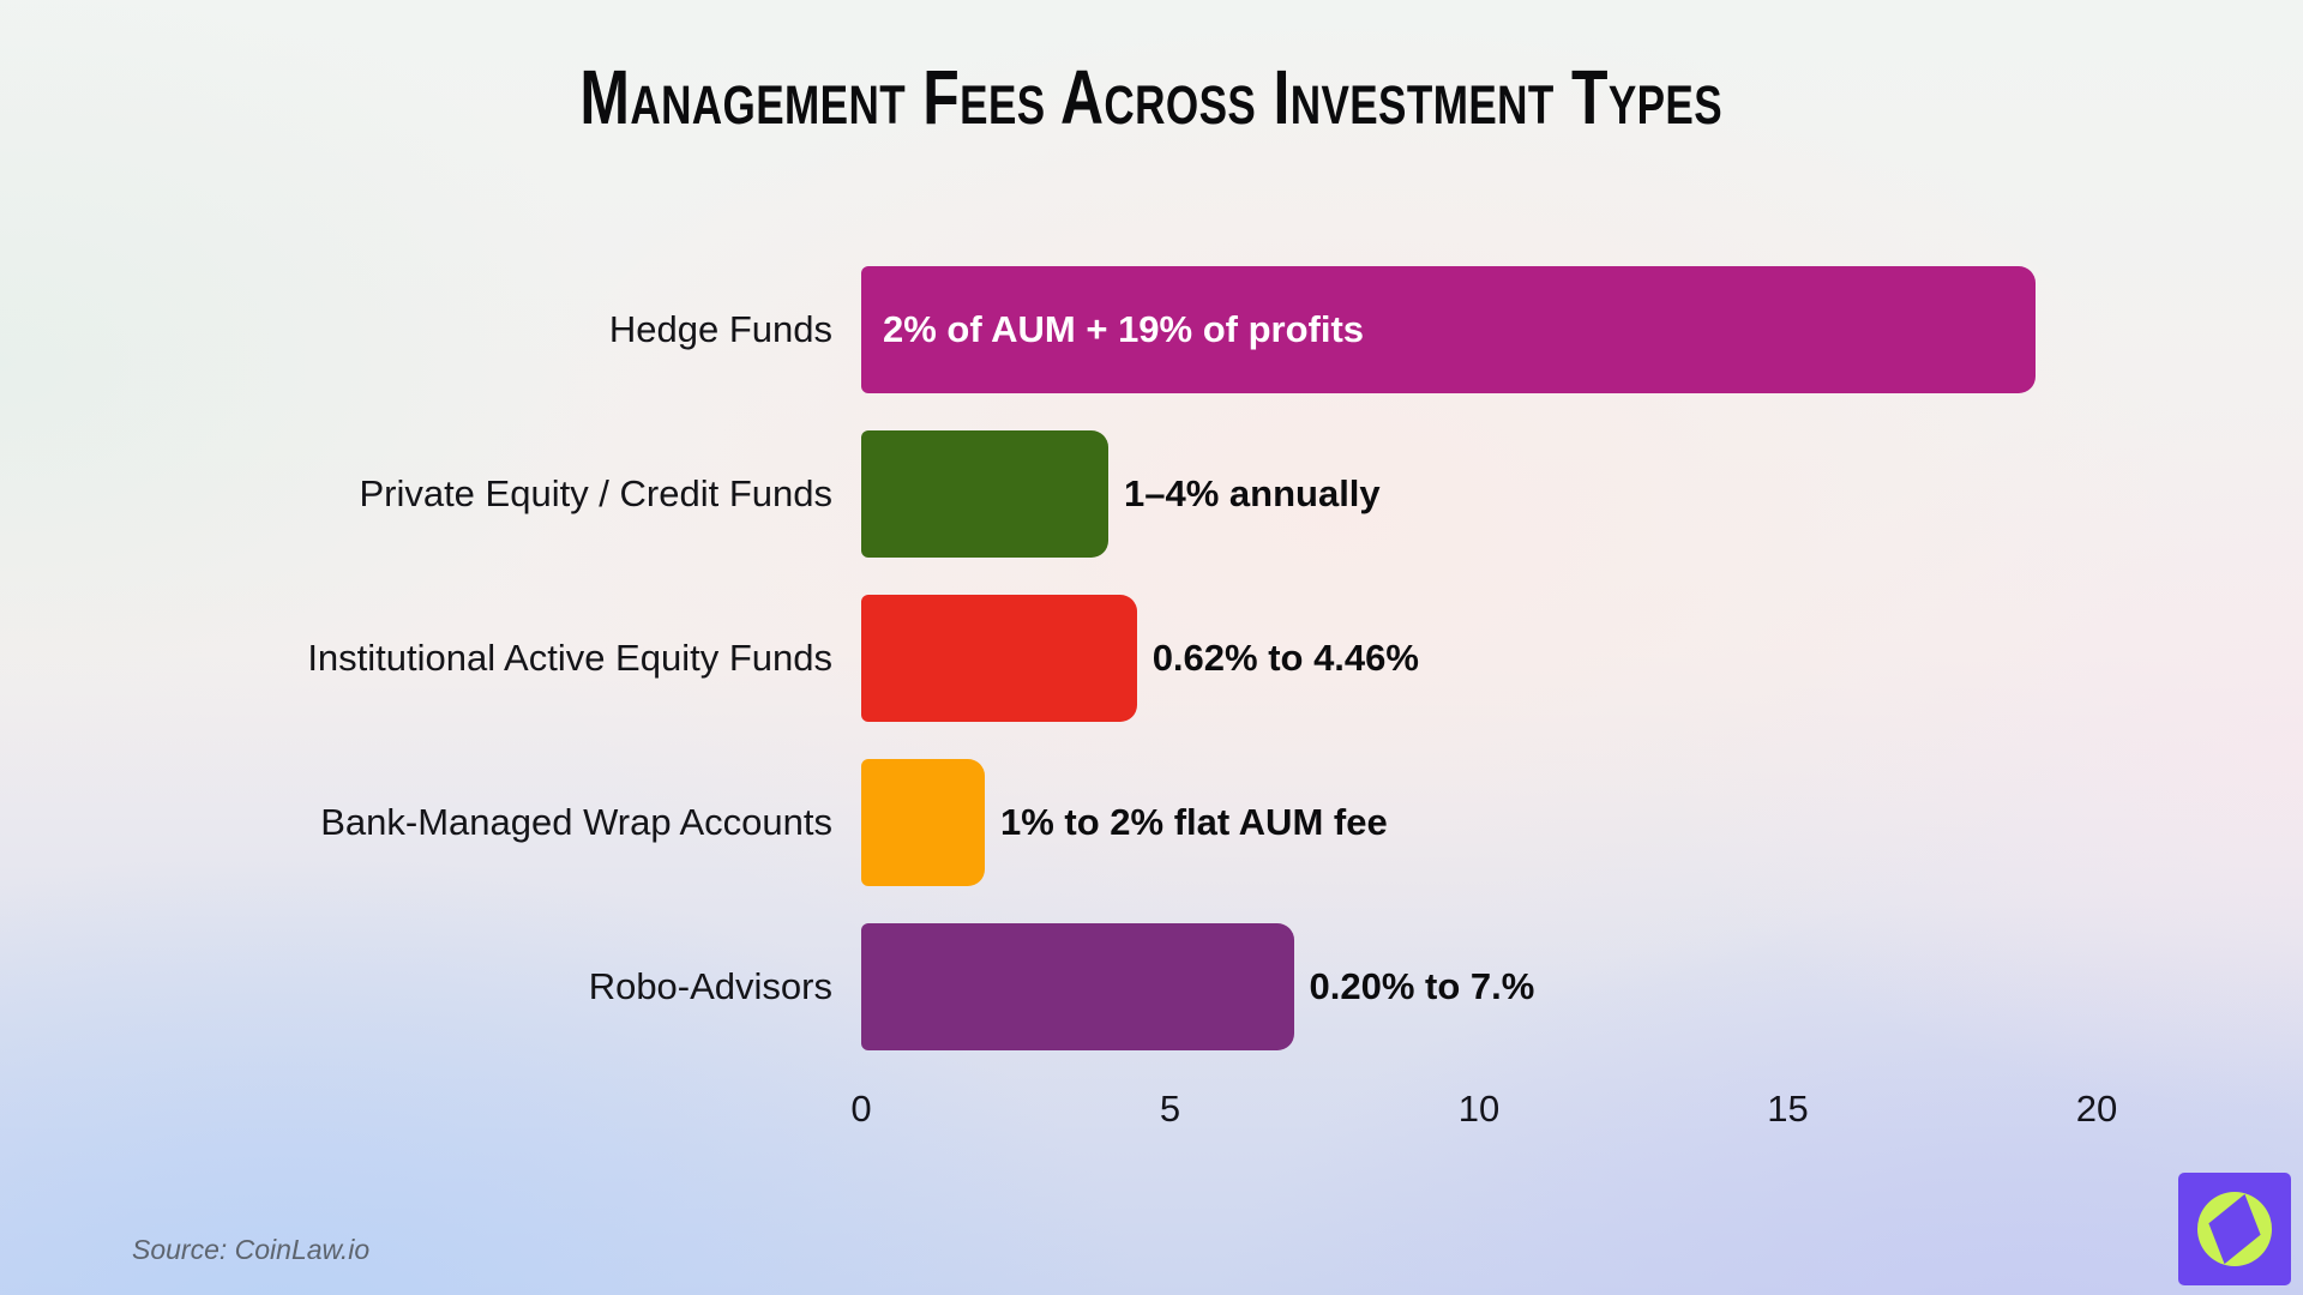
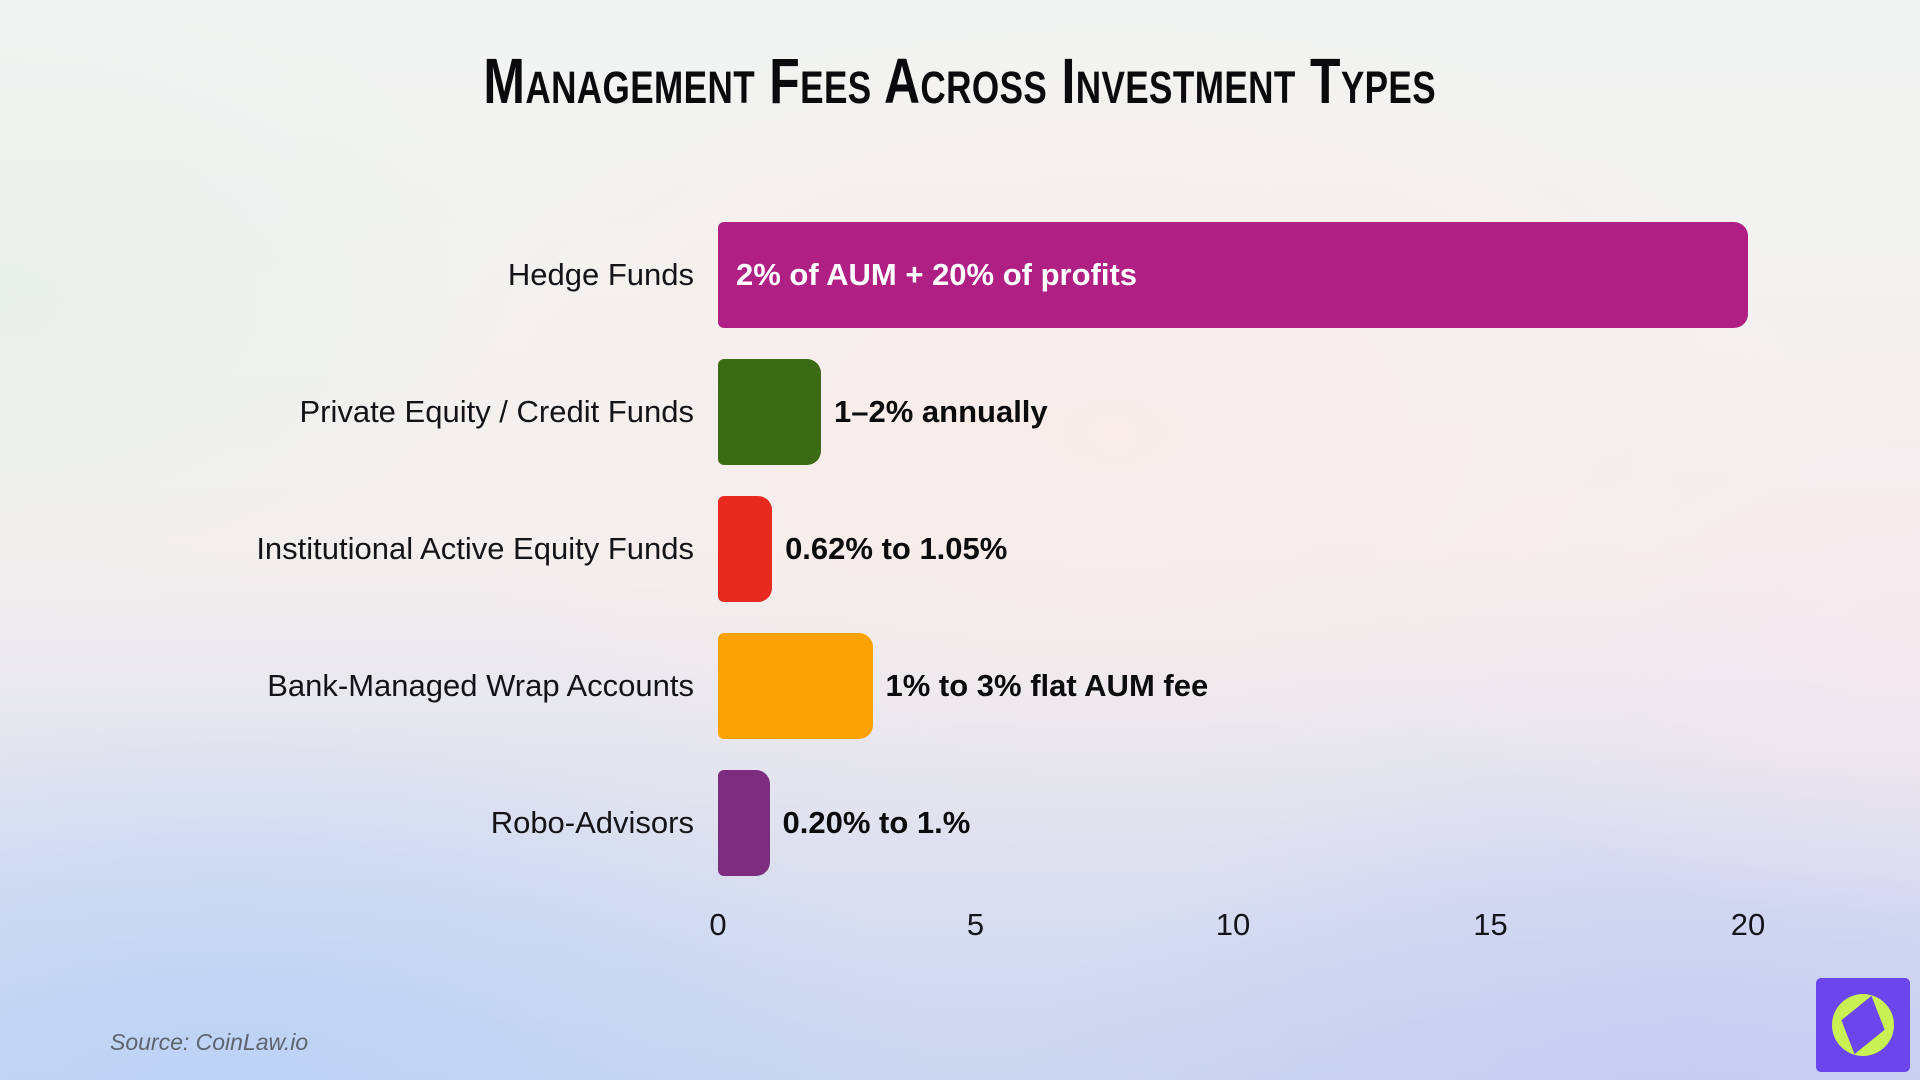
Hedge Funds: 19% -> 20%
Private Equity / Credit Funds: 4 -> 2
Institutional Active Equity Funds: 4.46% -> 1.05%
Bank-Managed Wrap Accounts: 2% -> 3%
Robo-Advisors: 7 -> 1
